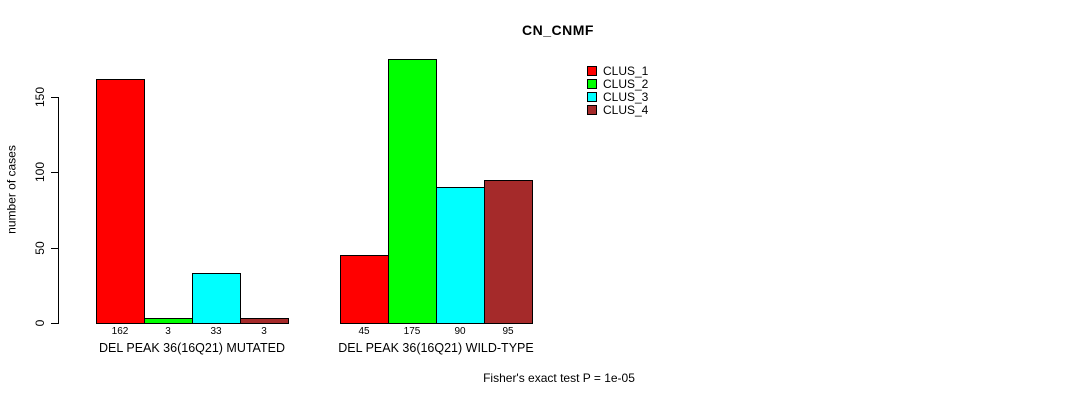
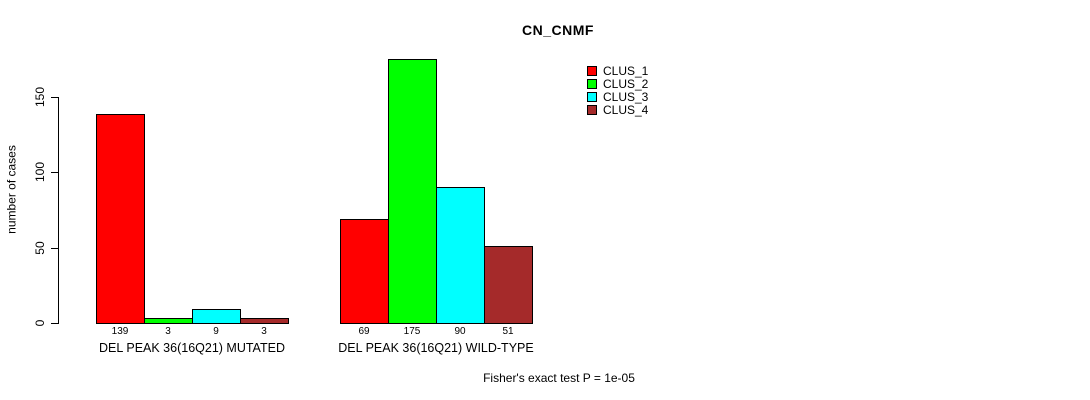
CLUS_1/DEL PEAK 36(16Q21) MUTATED: 162 -> 139
CLUS_3/DEL PEAK 36(16Q21) MUTATED: 33 -> 9
CLUS_1/DEL PEAK 36(16Q21) WILD-TYPE: 45 -> 69
CLUS_4/DEL PEAK 36(16Q21) WILD-TYPE: 95 -> 51
